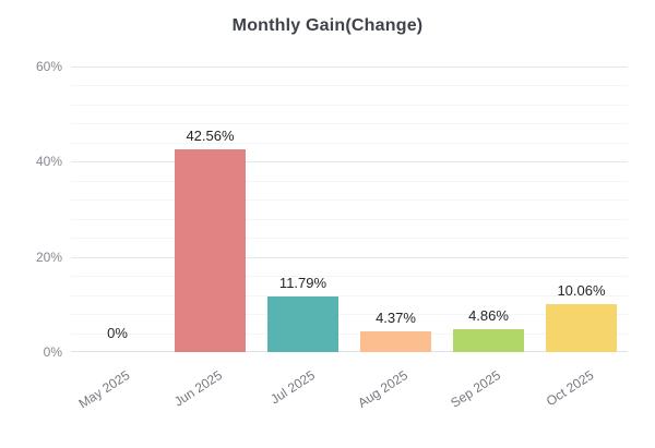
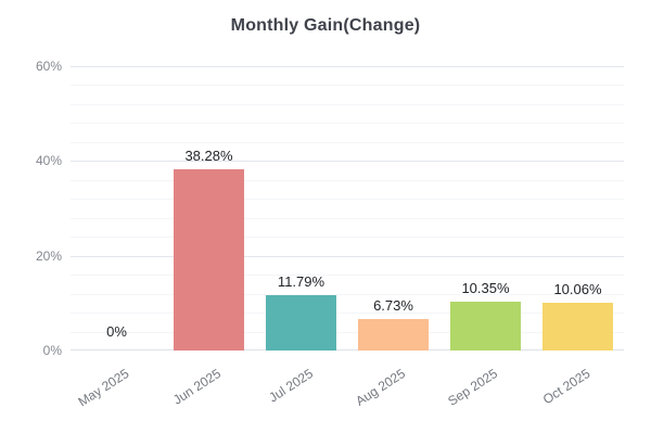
Jun 2025: 42.56% -> 38.28%
Aug 2025: 4.37% -> 6.73%
Sep 2025: 4.86% -> 10.35%
